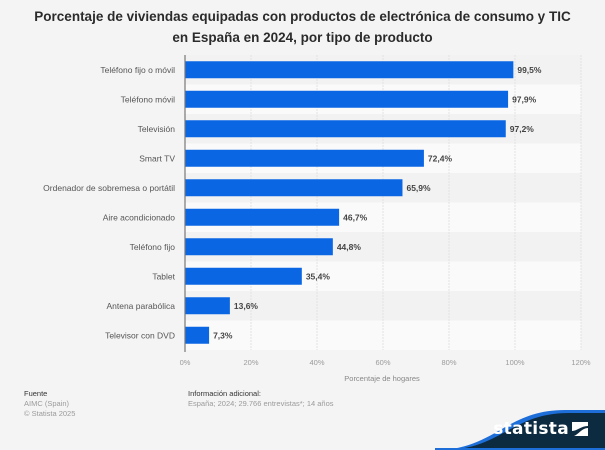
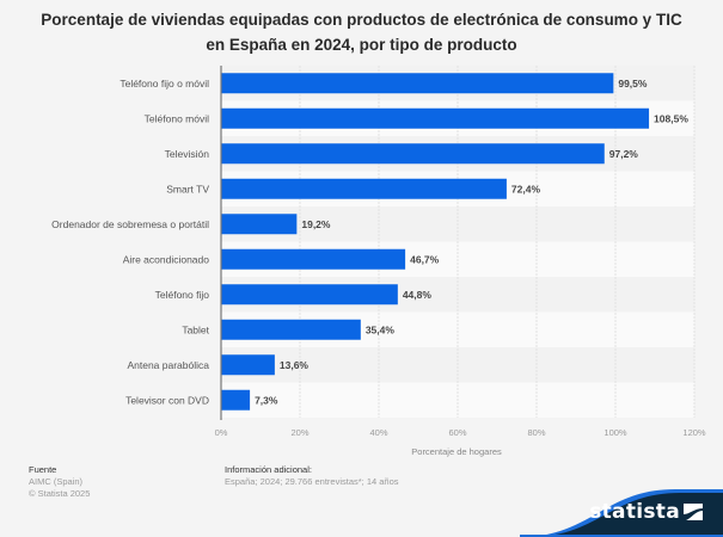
Teléfono móvil: 97,9% -> 108,5%
Ordenador de sobremesa o portátil: 65,9% -> 19,2%
